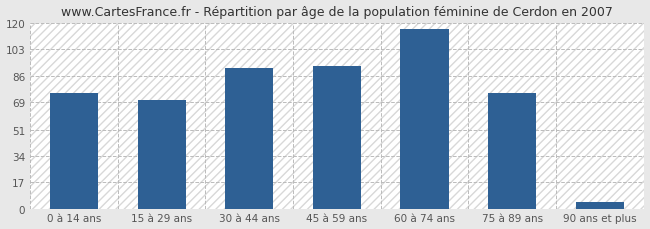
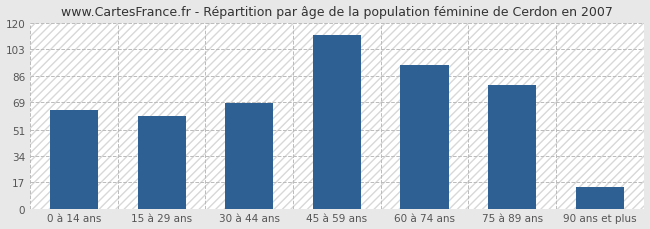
0 à 14 ans: 75 -> 64
15 à 29 ans: 70 -> 60
30 à 44 ans: 91 -> 68
45 à 59 ans: 92 -> 112
60 à 74 ans: 116 -> 93
75 à 89 ans: 75 -> 80
90 ans et plus: 4 -> 14
